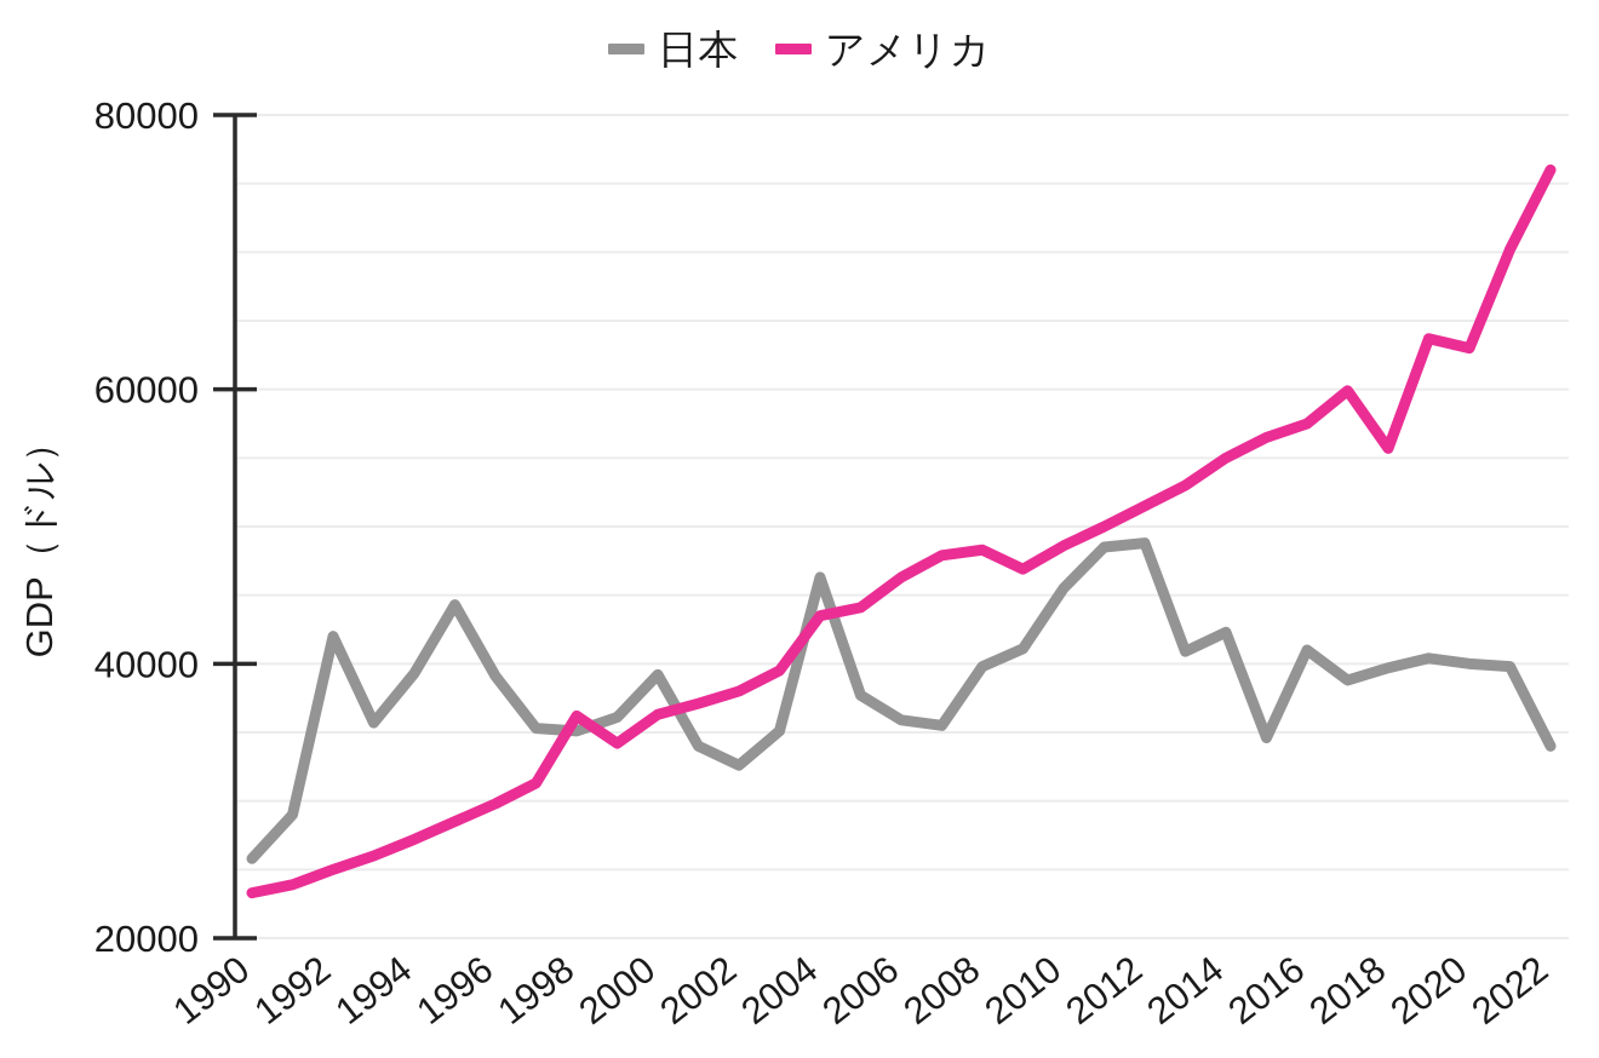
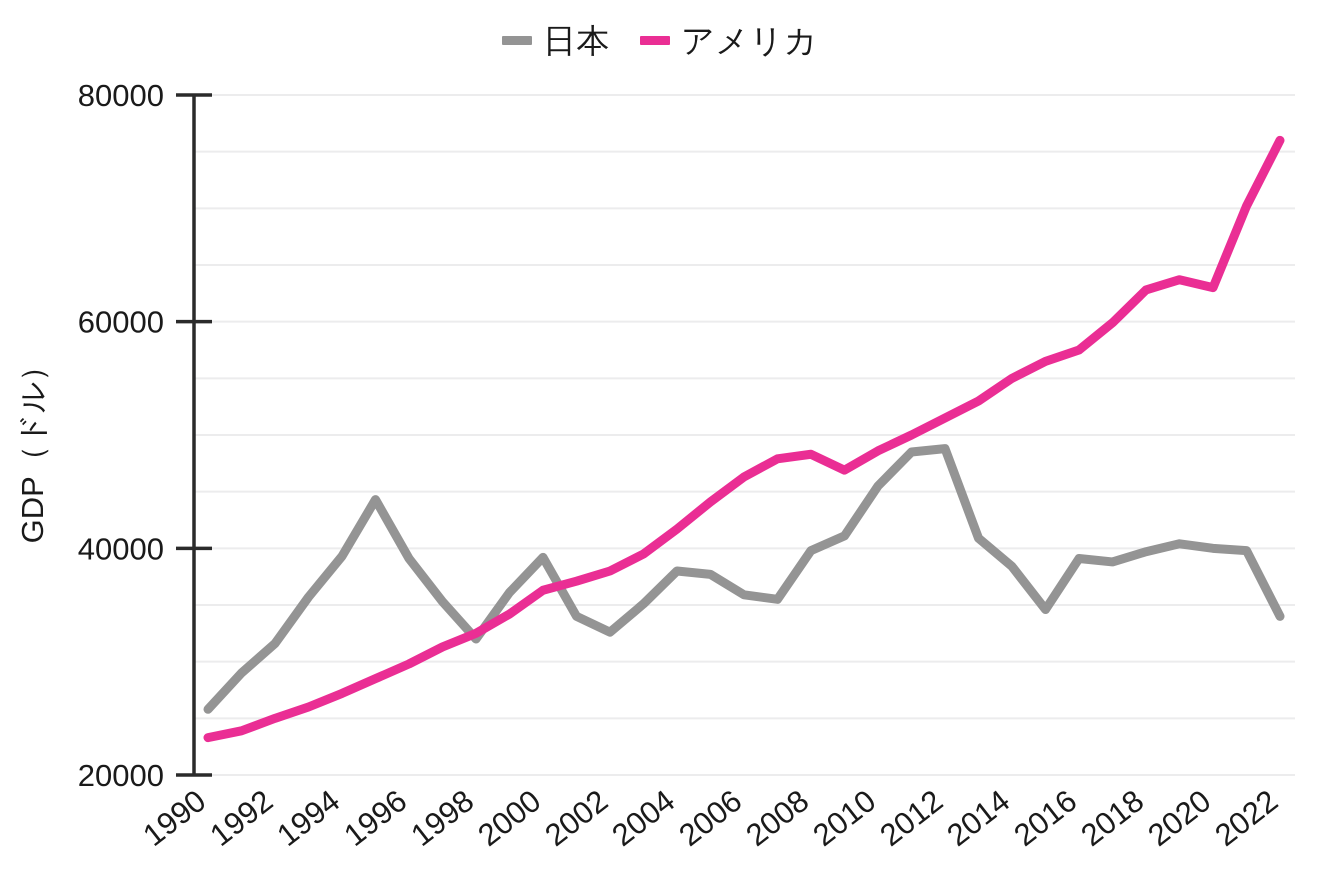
日本/1992: 42000 -> 31600
日本/1998: 35100 -> 32000
アメリカ/1998: 36200 -> 32500
日本/2004: 46300 -> 38000
アメリカ/2004: 43500 -> 41700
日本/2014: 42300 -> 38400
日本/2016: 41000 -> 39100
アメリカ/2018: 55700 -> 62800
